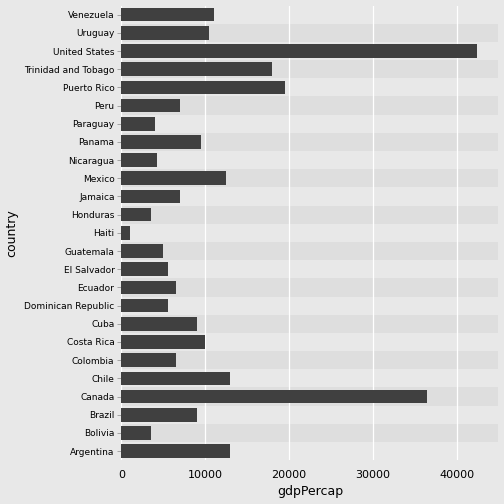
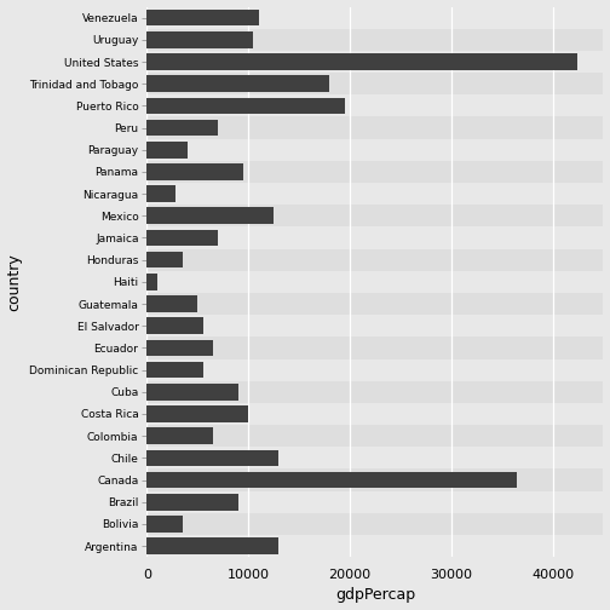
Nicaragua: 4200 -> 2800
